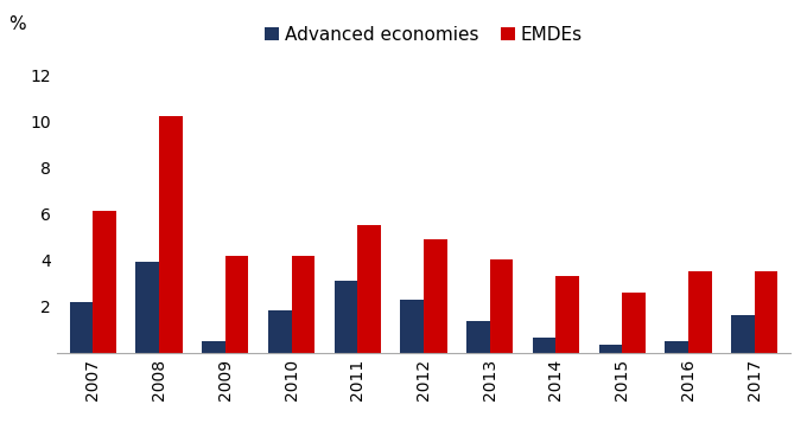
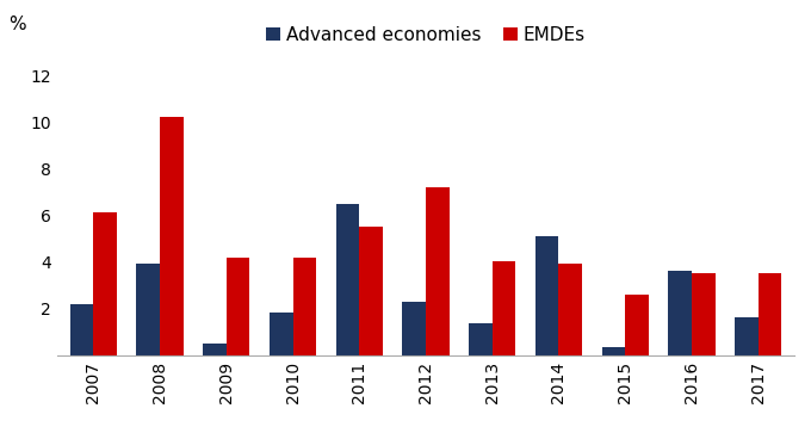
Advanced economies/2011: 3.1 -> 6.5
EMDEs/2012: 4.9 -> 7.2
Advanced economies/2014: 0.7 -> 5.1
EMDEs/2014: 3.3 -> 3.9
Advanced economies/2016: 0.5 -> 3.6
